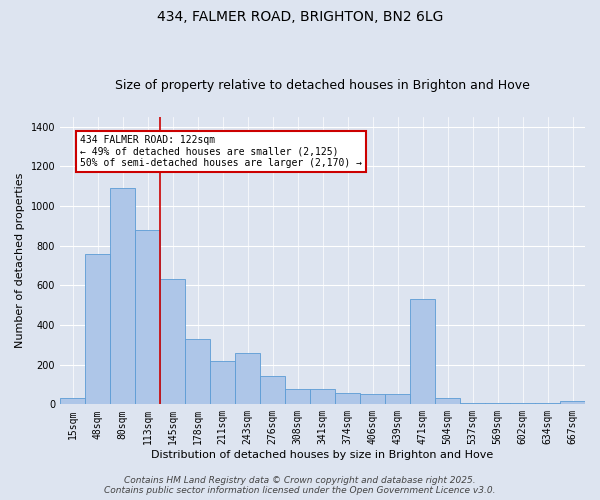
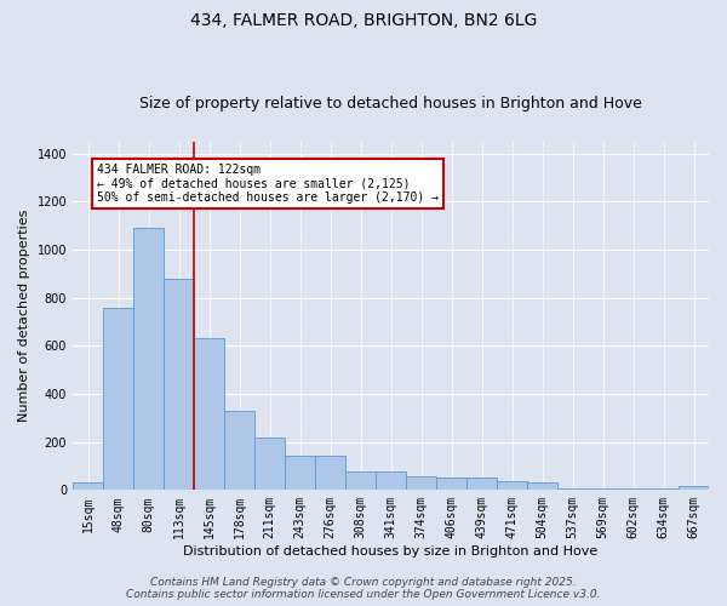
243sqm: 260 -> 140
471sqm: 530 -> 40
